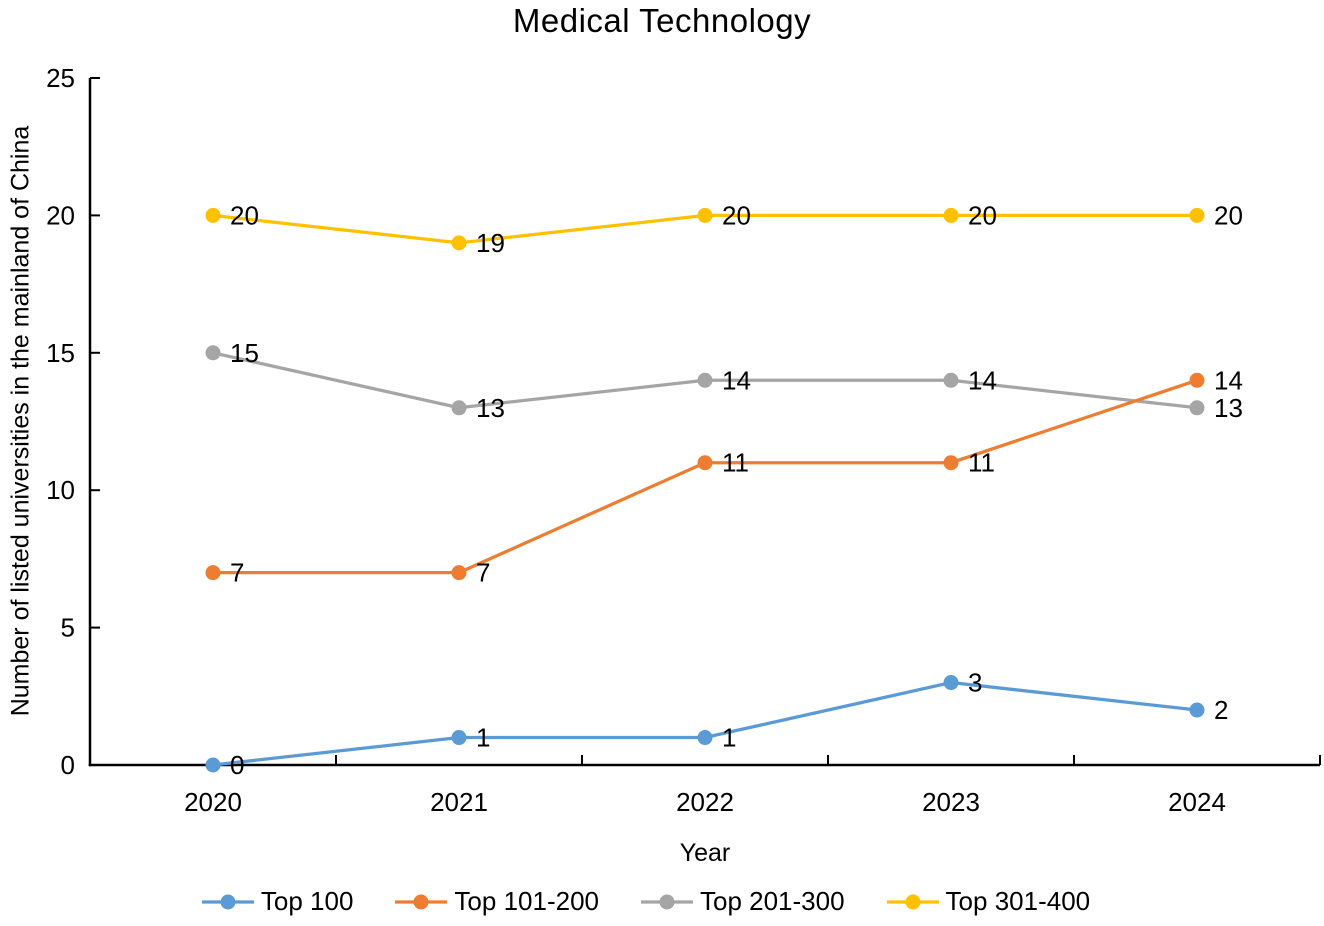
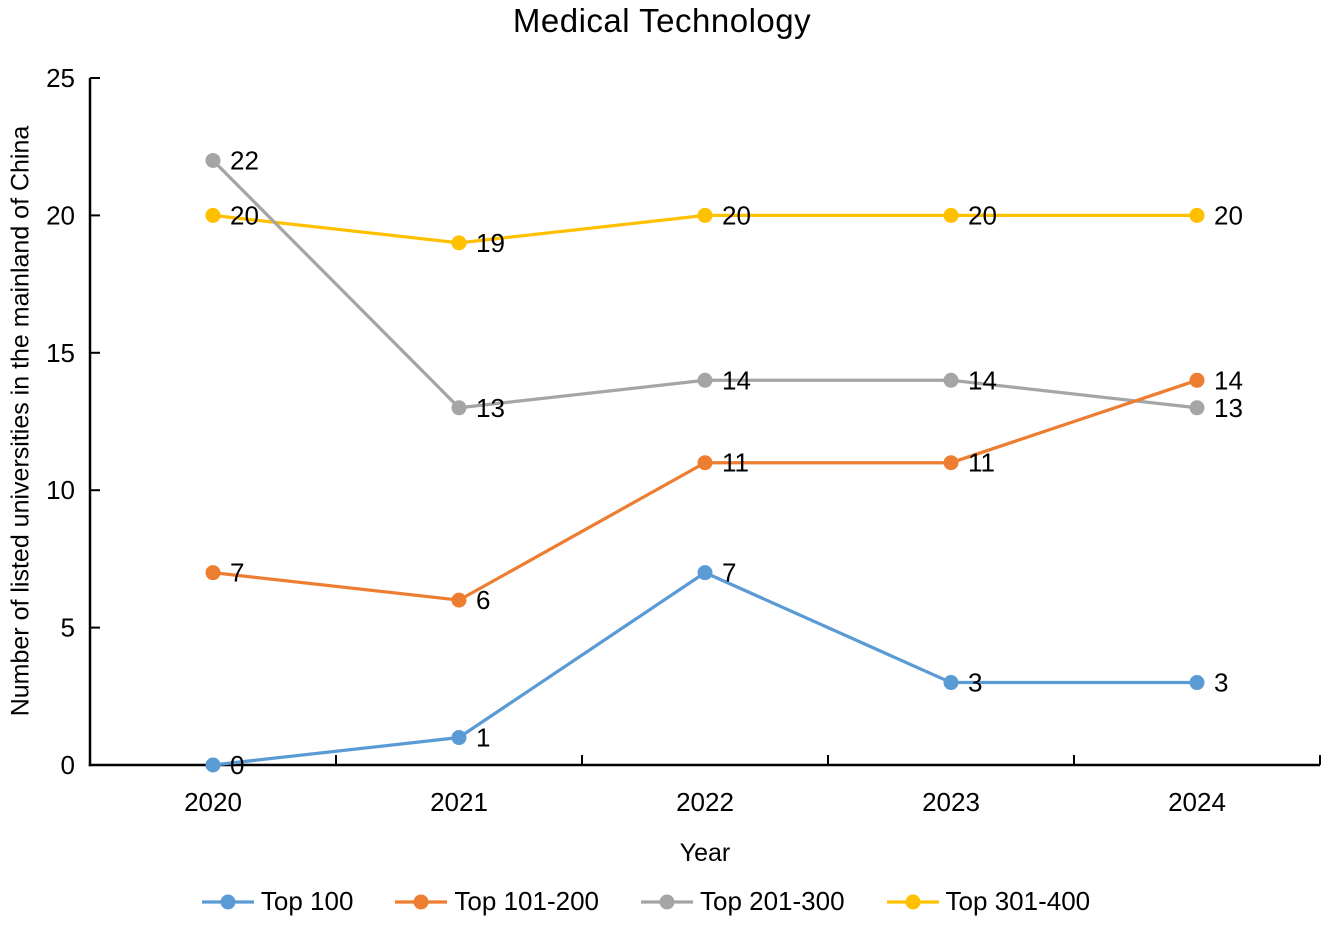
Top 201-300/2020: 15 -> 22
Top 101-200/2021: 7 -> 6
Top 100/2022: 1 -> 7
Top 100/2024: 2 -> 3
